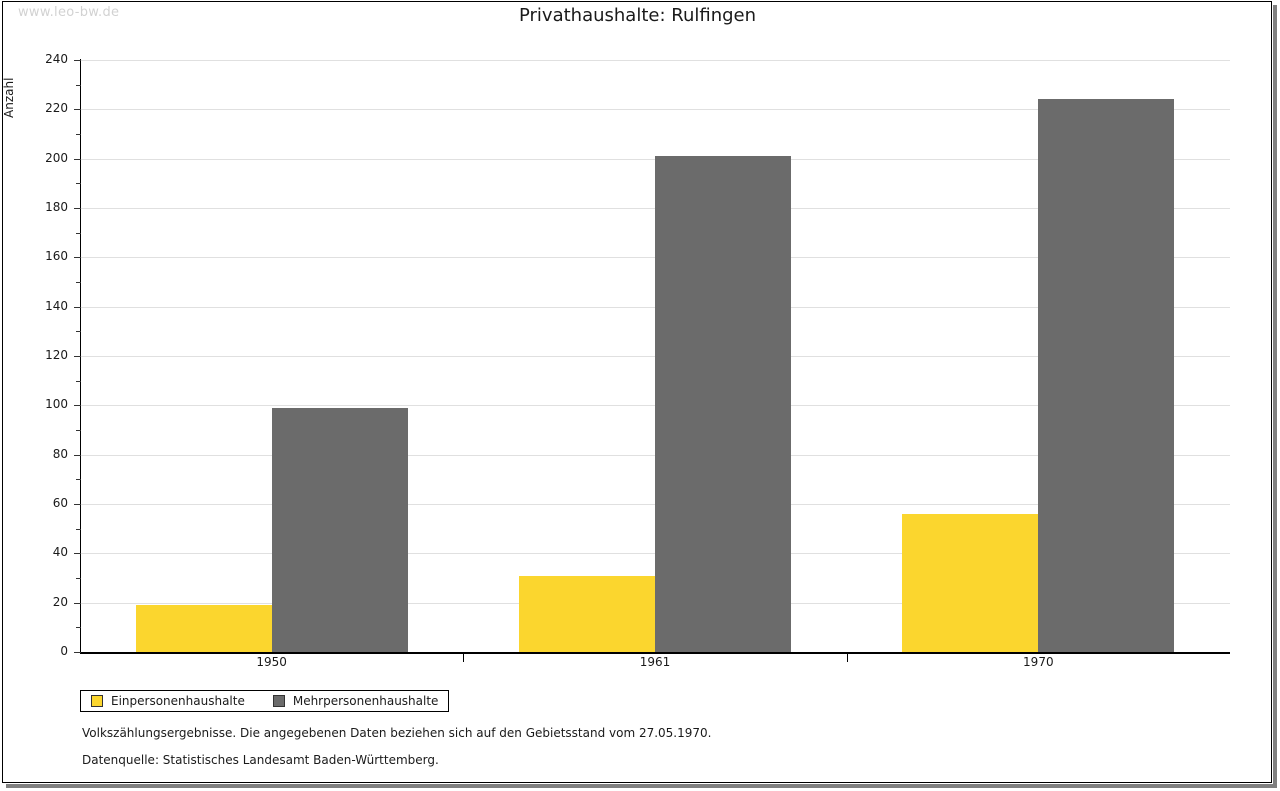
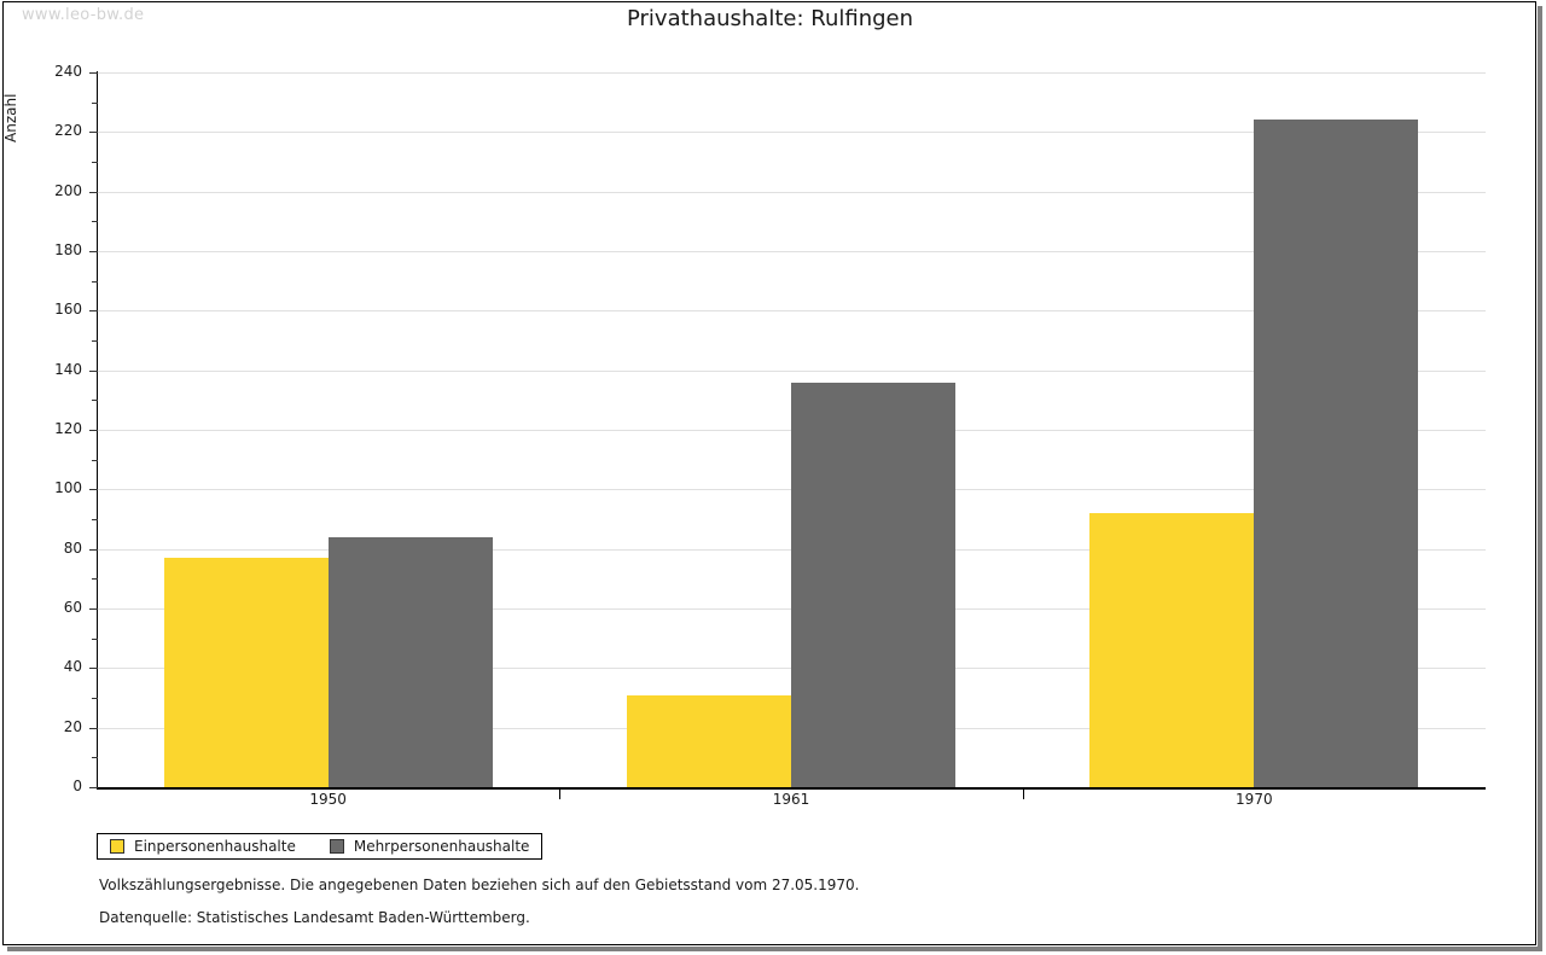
Einpersonenhaushalte/1950: 19 -> 77
Mehrpersonenhaushalte/1950: 99 -> 84
Mehrpersonenhaushalte/1961: 201 -> 136
Einpersonenhaushalte/1970: 56 -> 92
